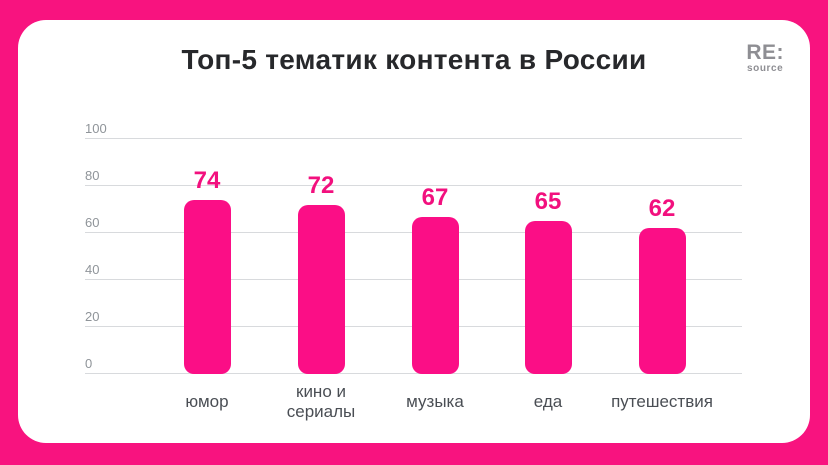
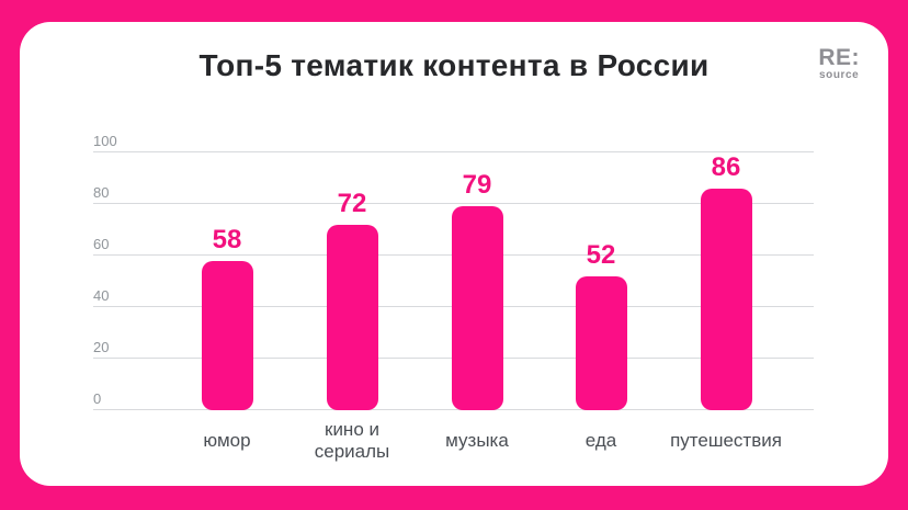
юмор: 74 -> 58
музыка: 67 -> 79
еда: 65 -> 52
путешествия: 62 -> 86
